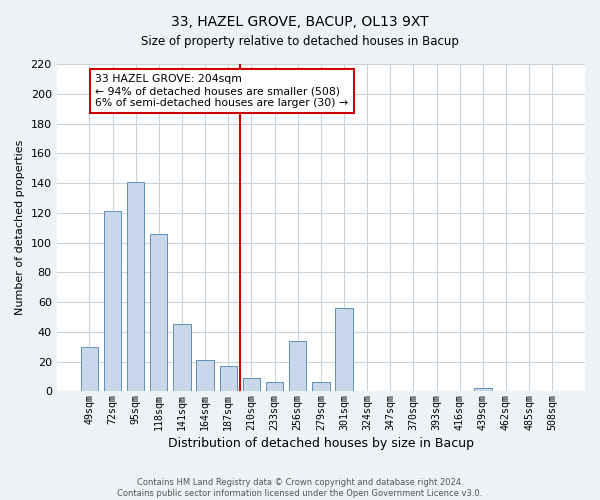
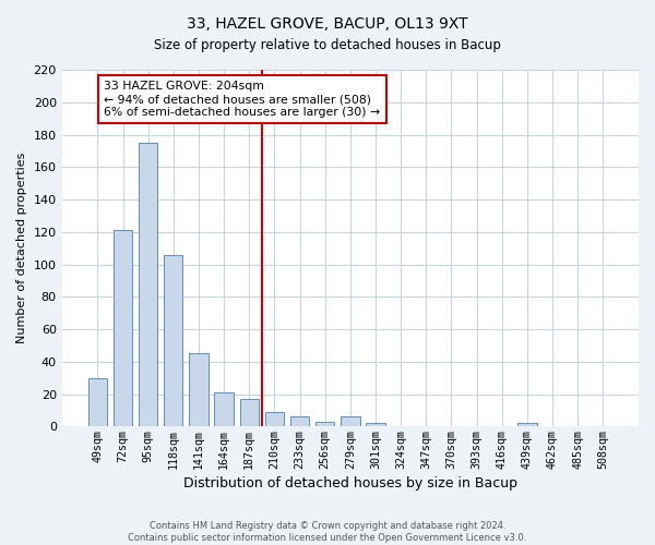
95sqm: 141 -> 175
256sqm: 34 -> 3
301sqm: 56 -> 2
